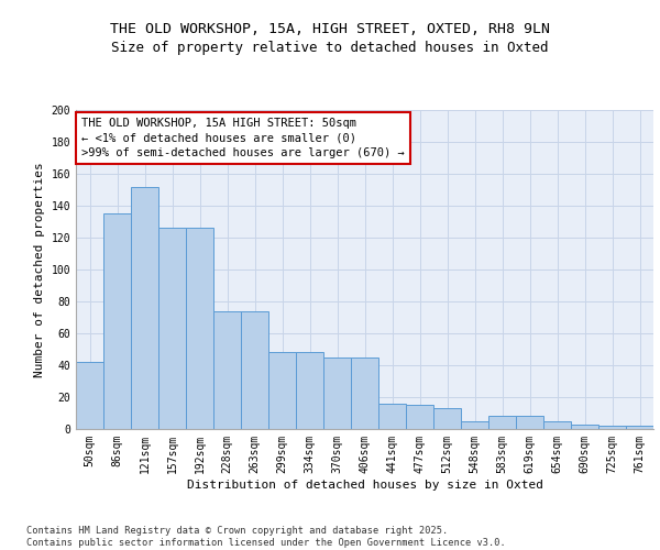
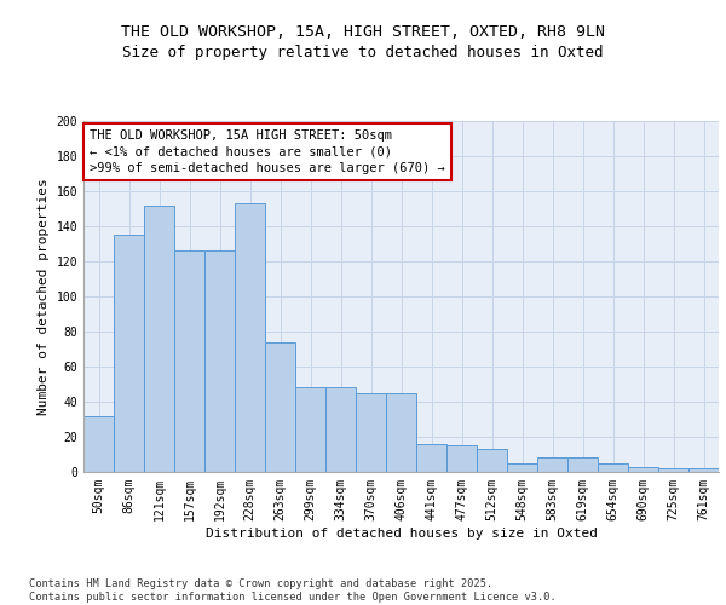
50sqm: 42 -> 32
228sqm: 74 -> 153
